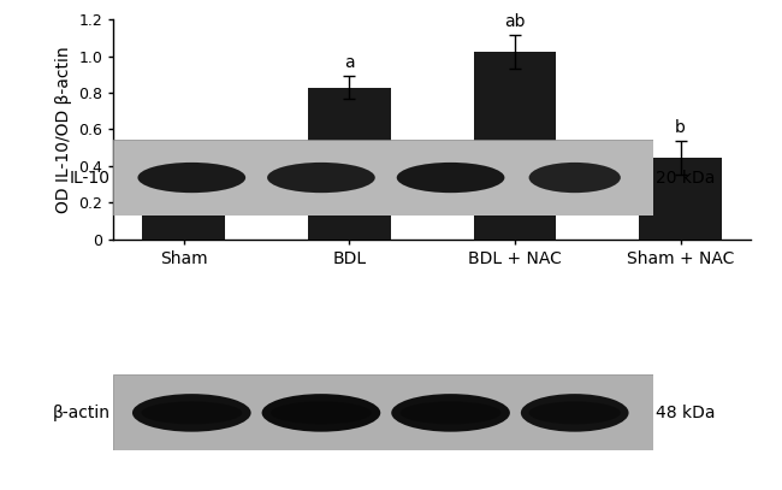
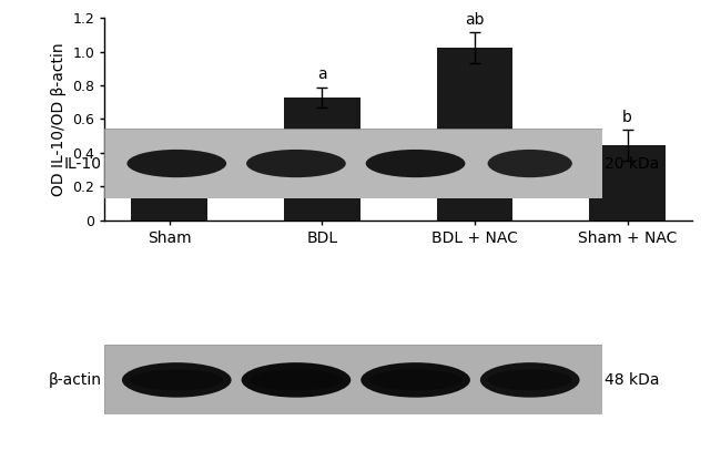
BDL: 0.83 -> 0.73
